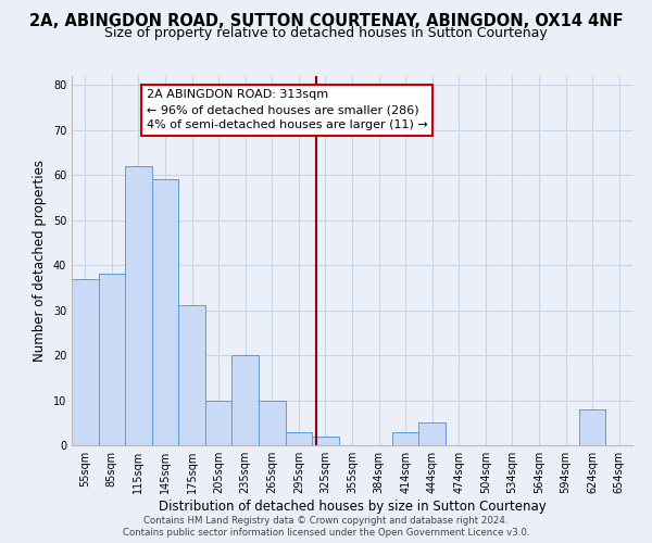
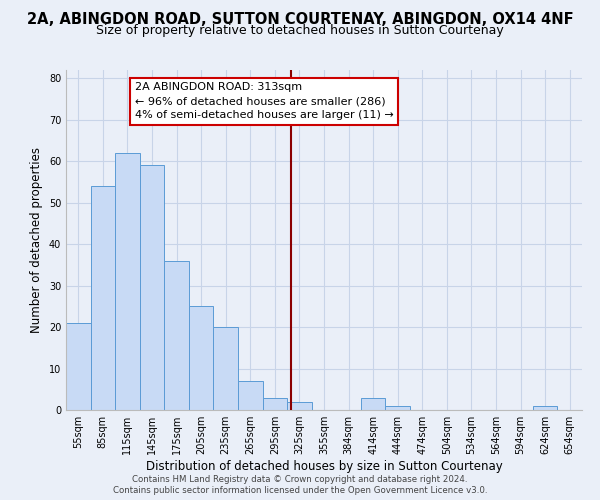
55sqm: 37 -> 21
85sqm: 38 -> 54
175sqm: 31 -> 36
205sqm: 10 -> 25
265sqm: 10 -> 7
444sqm: 5 -> 1
624sqm: 8 -> 1
